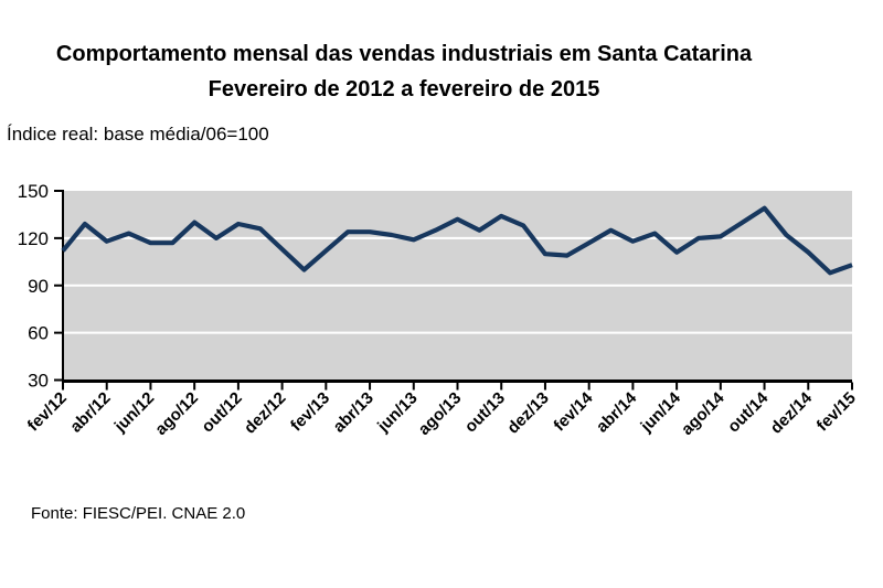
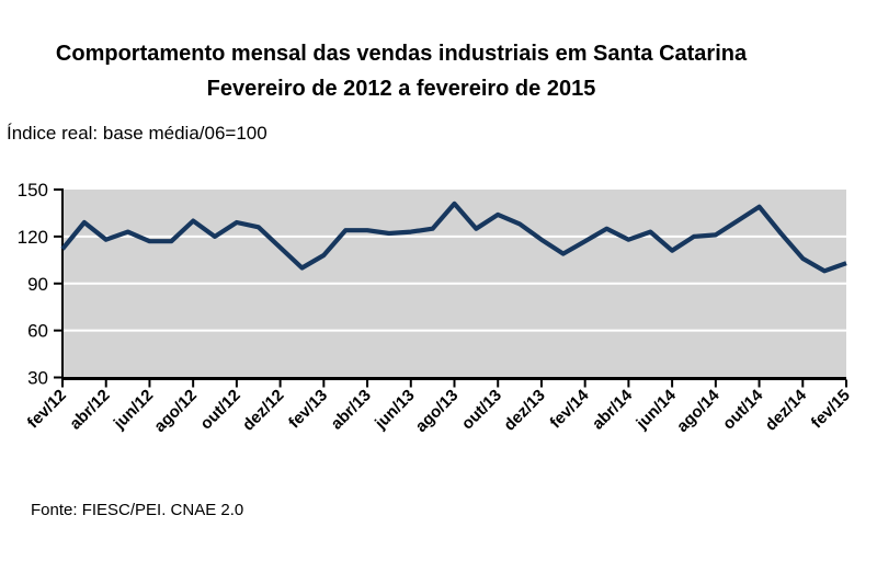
fev/13: 112 -> 108
jun/13: 119 -> 123
ago/13: 132 -> 141
dez/13: 110 -> 118
dez/14: 111 -> 106
